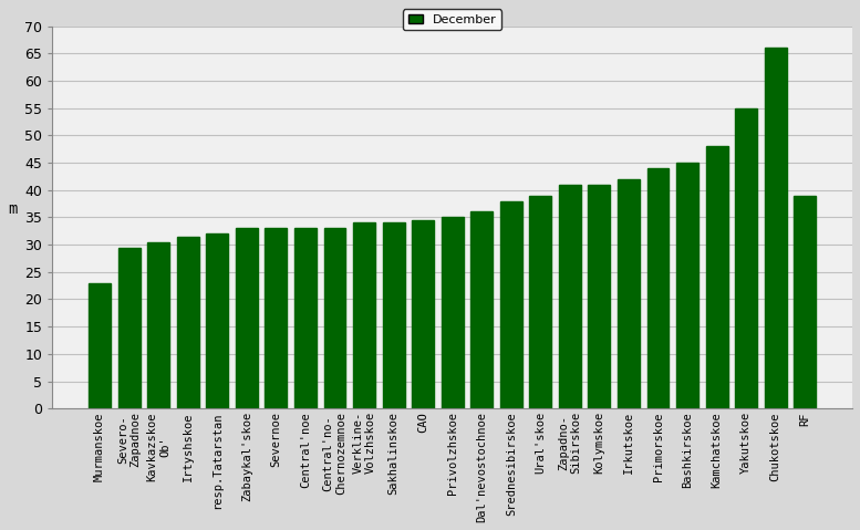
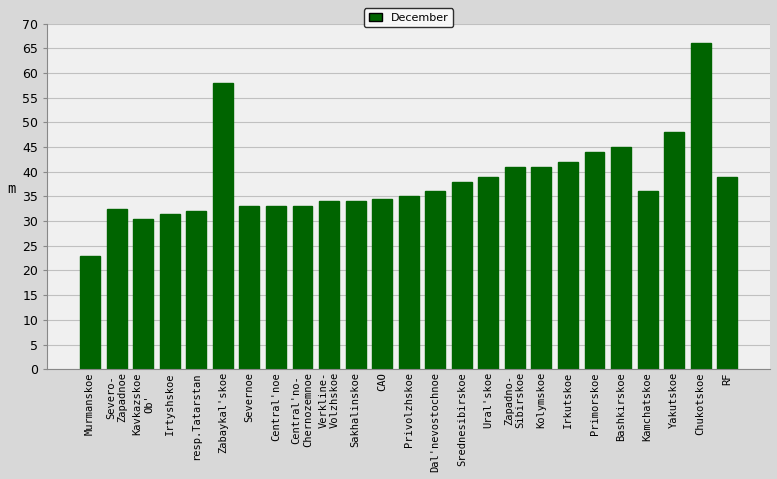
Severo- Zapadnoe: 29.5 -> 32.5
Zabaykal'skoe: 33.0 -> 58.0
Kamchatskoe: 48.0 -> 36.0
Yakutskoe: 55.0 -> 48.0
